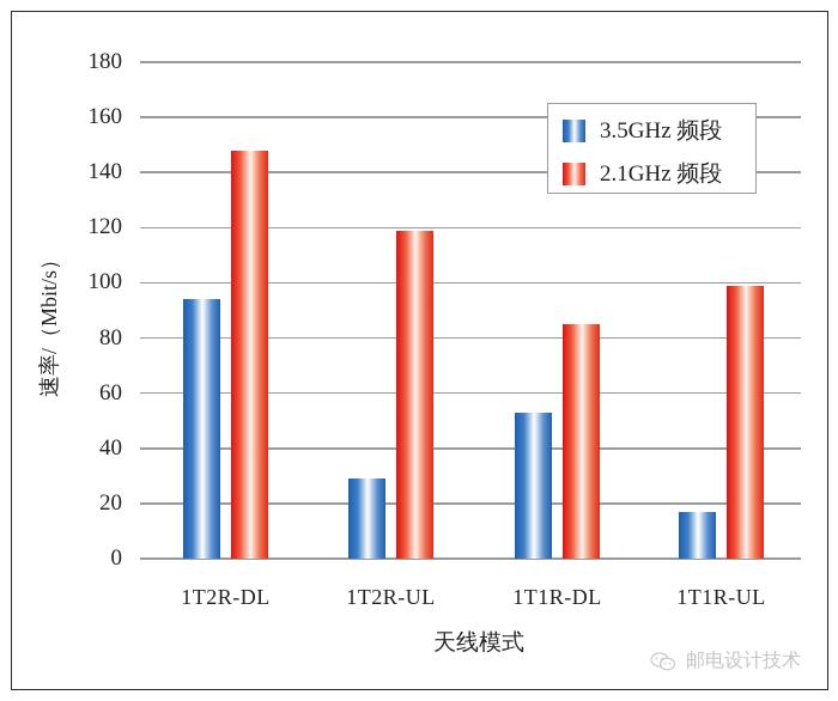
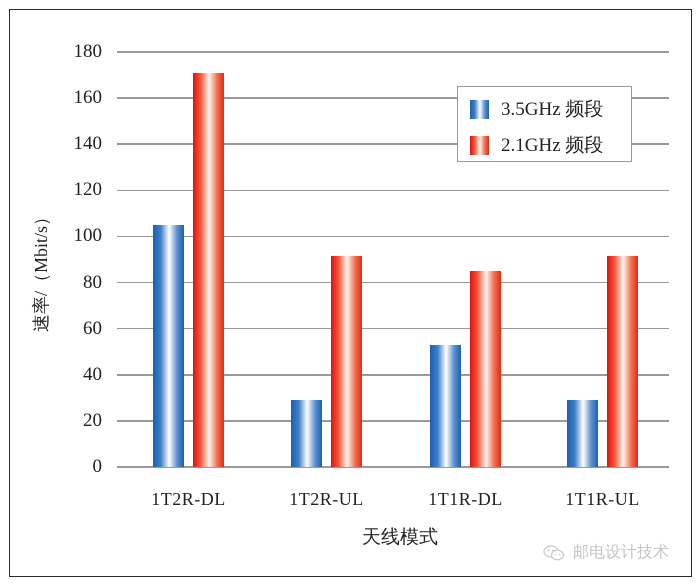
3.5GHz 频段/1T2R-DL: 94 -> 105
2.1GHz 频段/1T2R-DL: 148 -> 171
2.1GHz 频段/1T2R-UL: 119 -> 92
3.5GHz 频段/1T1R-UL: 17 -> 29
2.1GHz 频段/1T1R-UL: 99 -> 92
